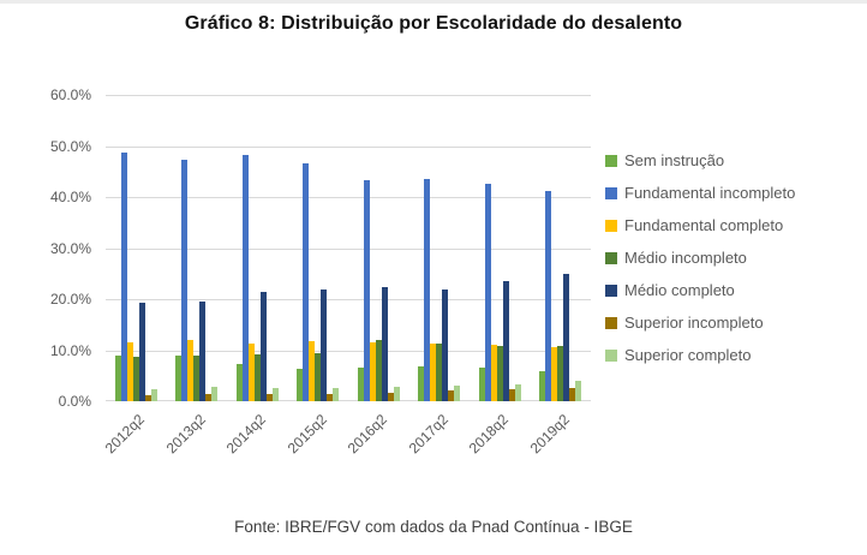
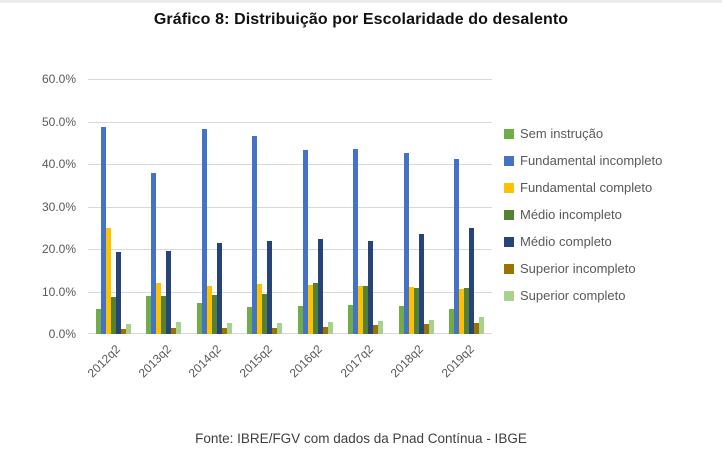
Sem instrução/2012q2: 9% -> 6%
Fundamental completo/2012q2: 12% -> 25%
Fundamental incompleto/2013q2: 47% -> 38%
